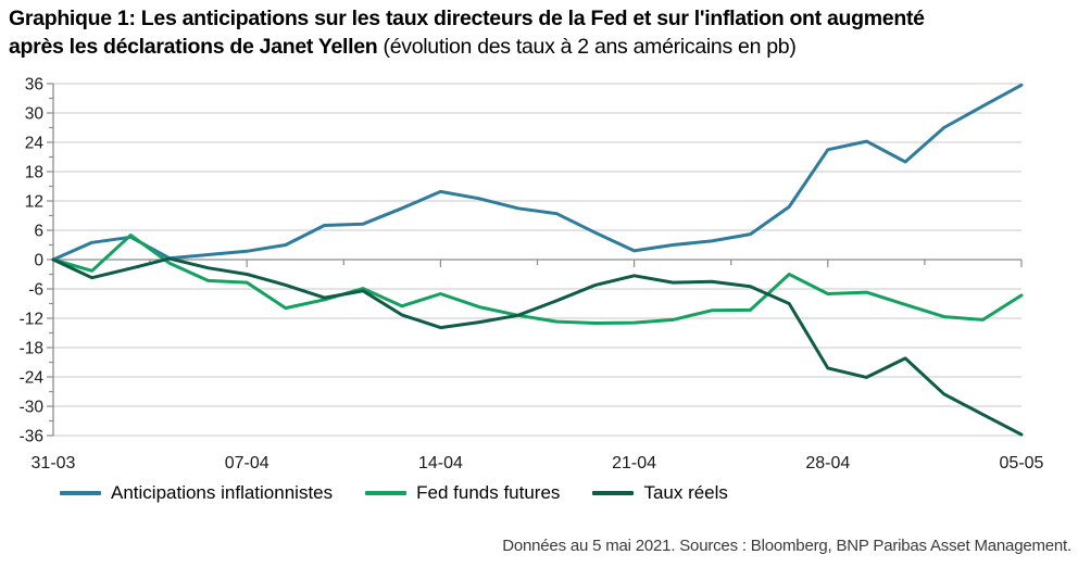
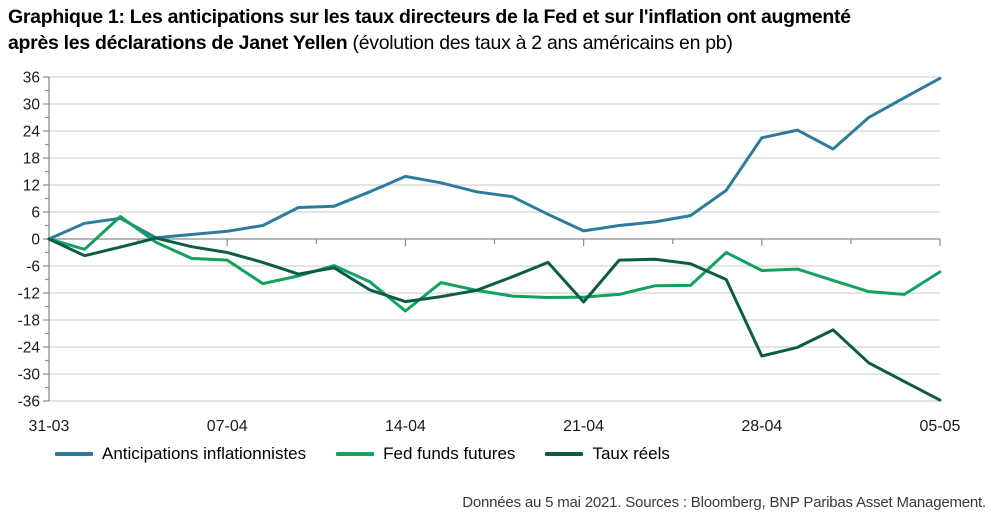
Fed funds futures/14-04: -7 -> -16
Taux réels/21-04: -3 -> -14
Taux réels/28-04: -22 -> -26
